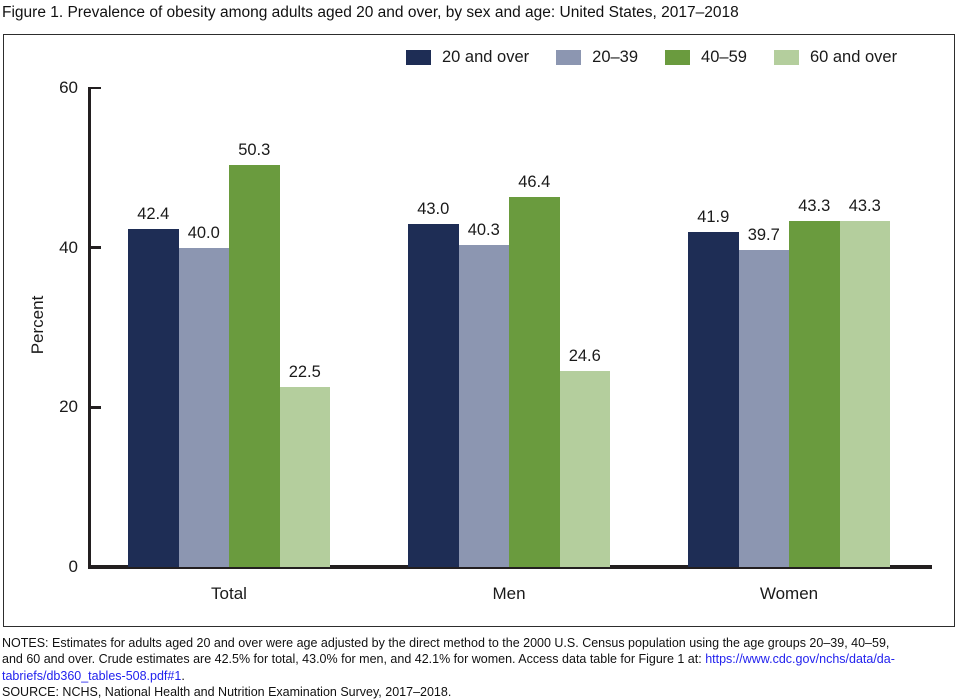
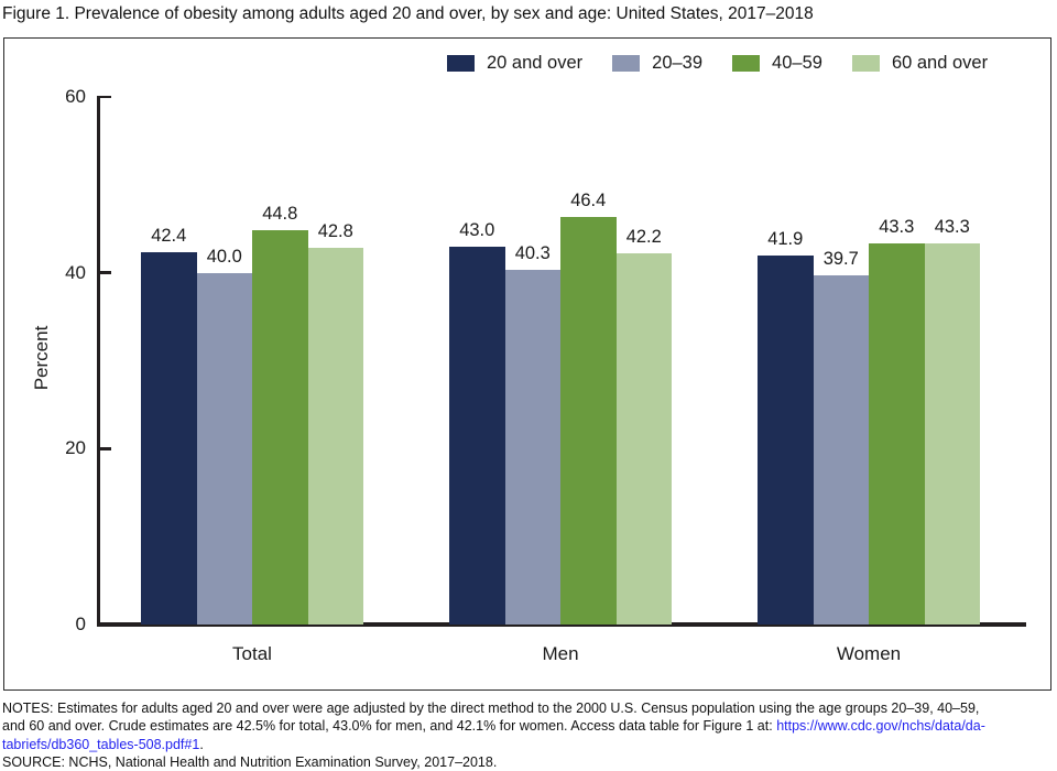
40–59/Total: 50.3 -> 44.8
60 and over/Total: 22.5 -> 42.8
60 and over/Men: 24.6 -> 42.2
